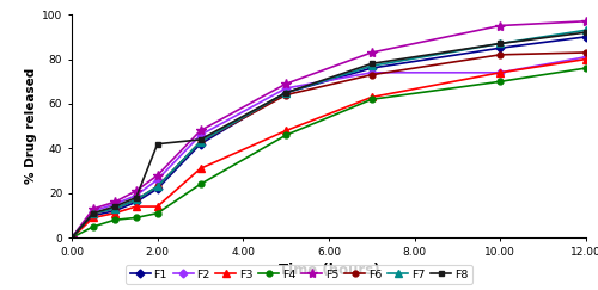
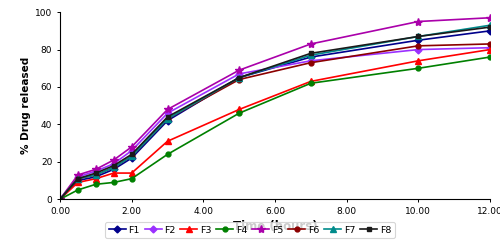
F8/2.00: 42 -> 24
F2/10.00: 74 -> 80
